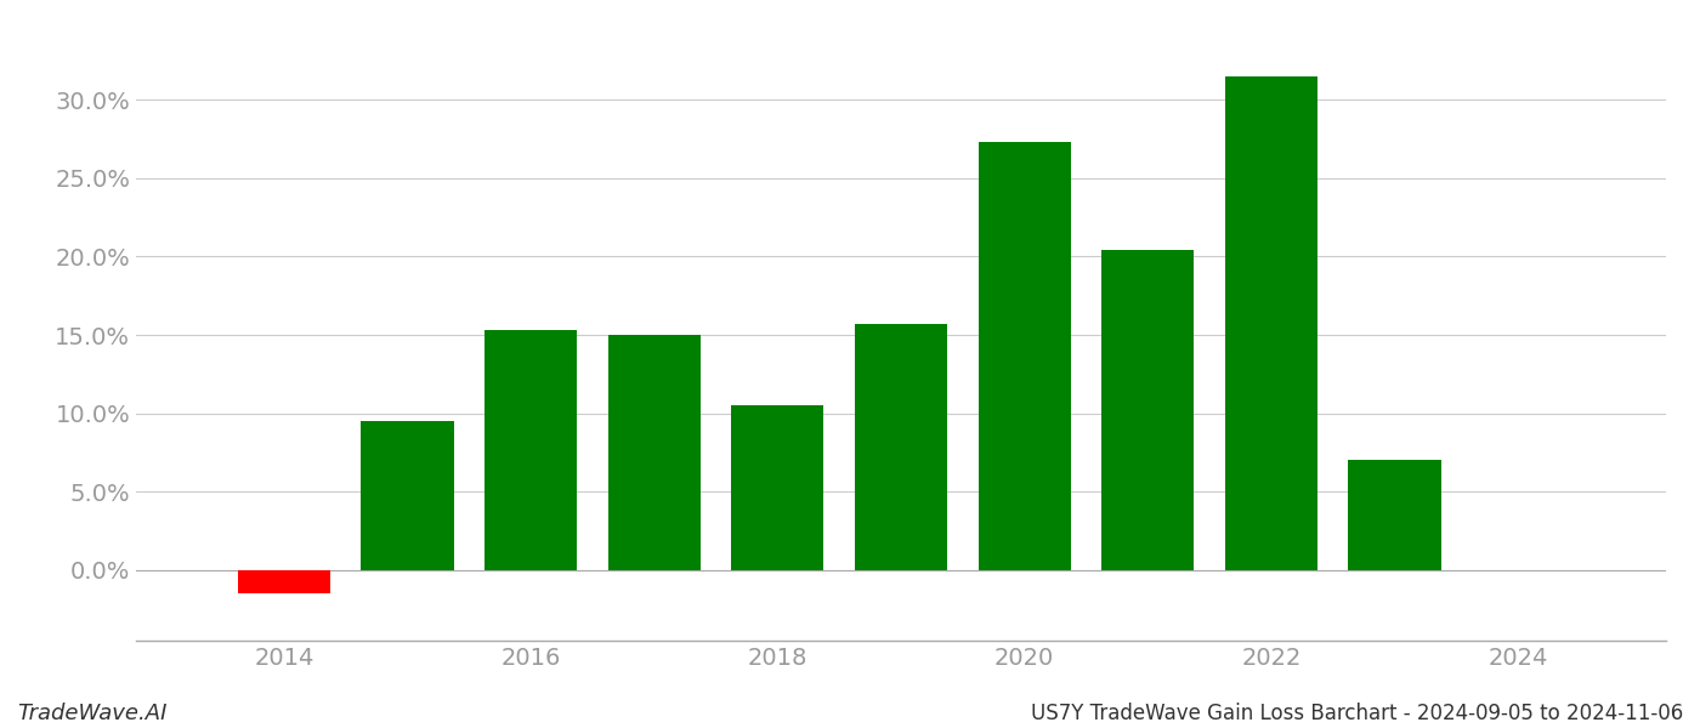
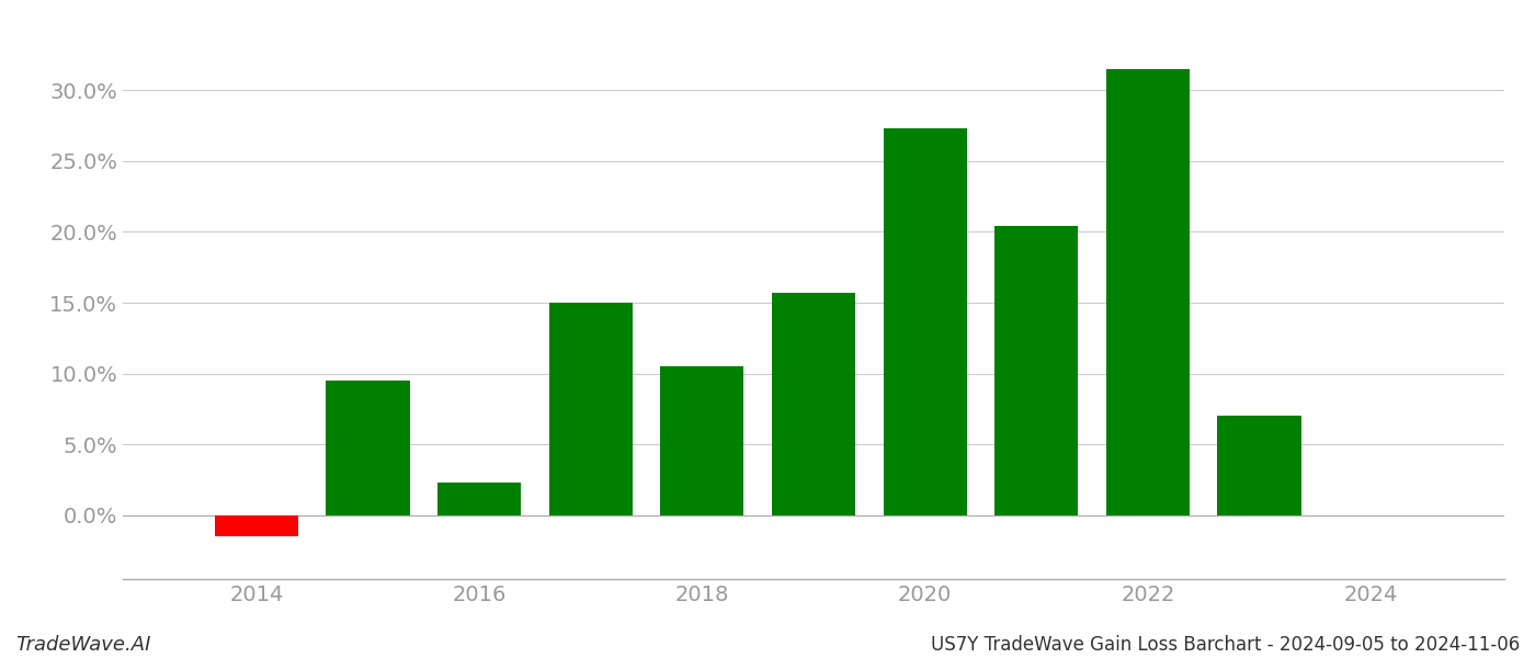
2016: 15.3% -> 2.3%
